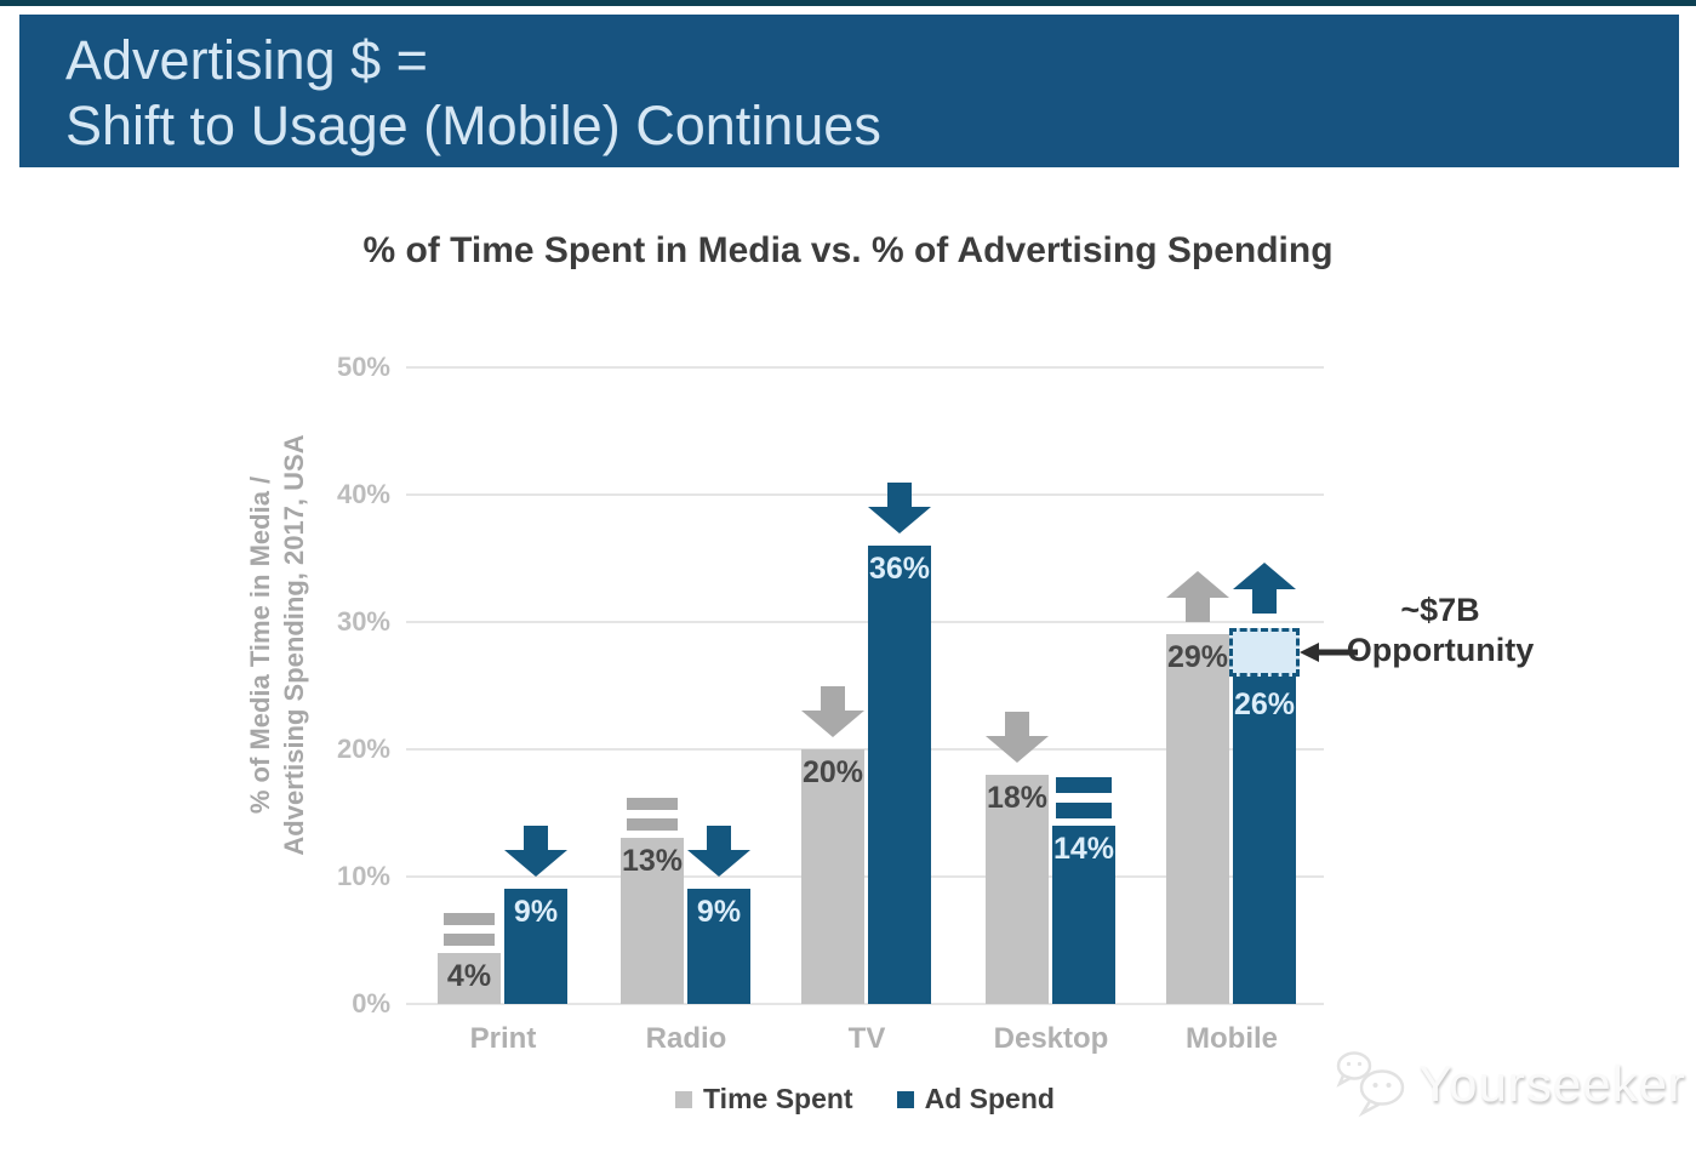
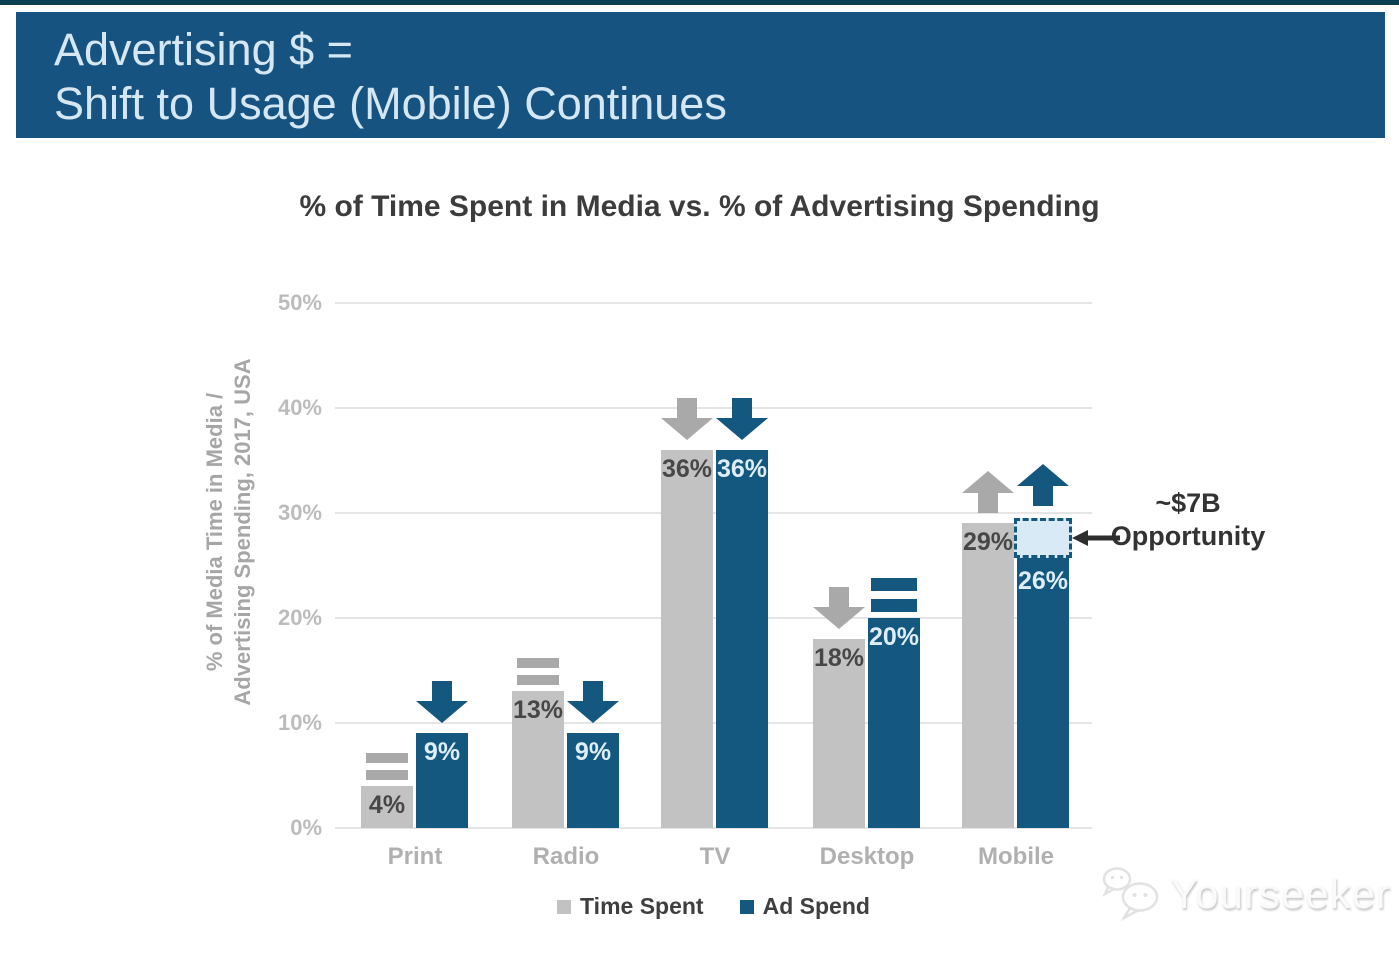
Time Spent/TV: 20% -> 36%
Ad Spend/Desktop: 14% -> 20%
